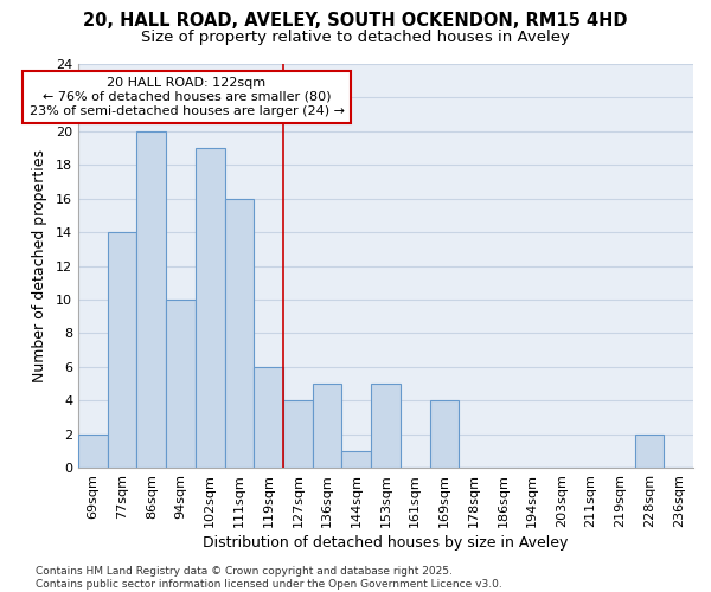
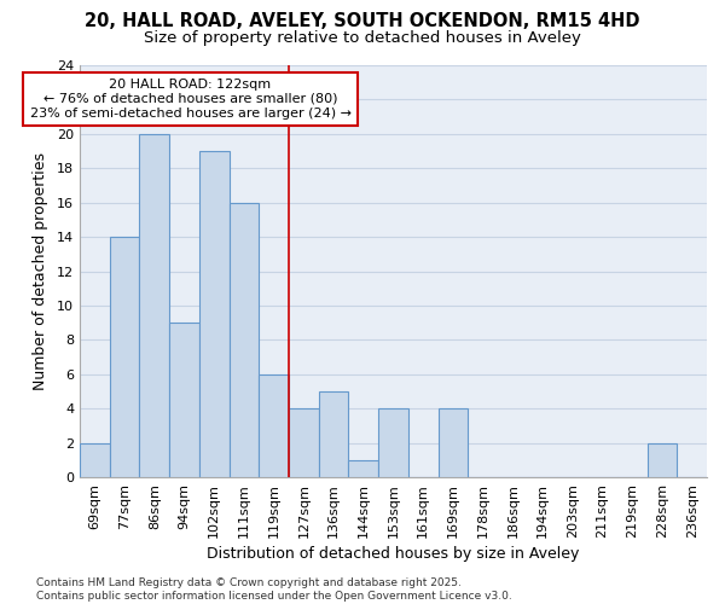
94sqm: 10 -> 9
153sqm: 5 -> 4
